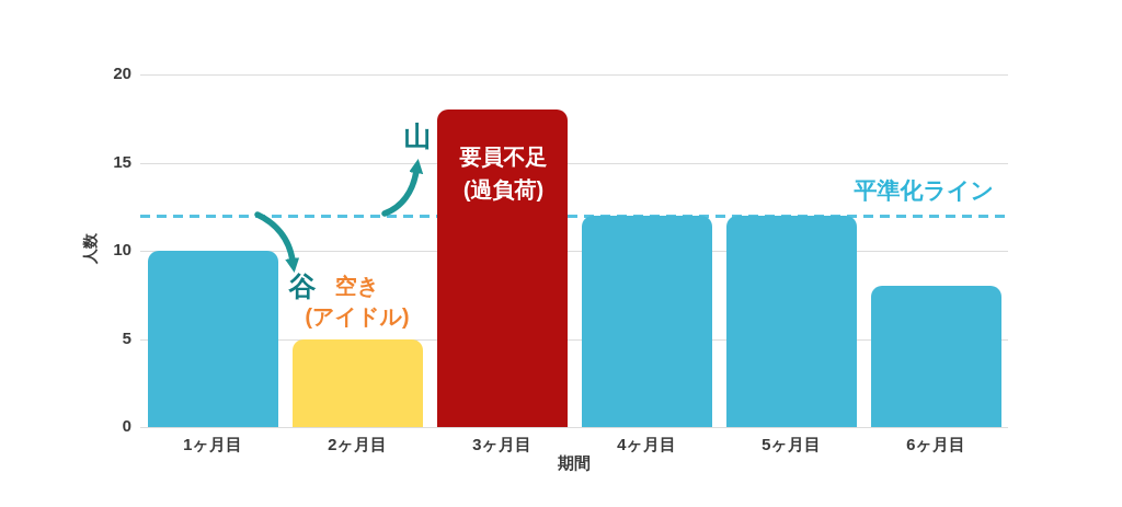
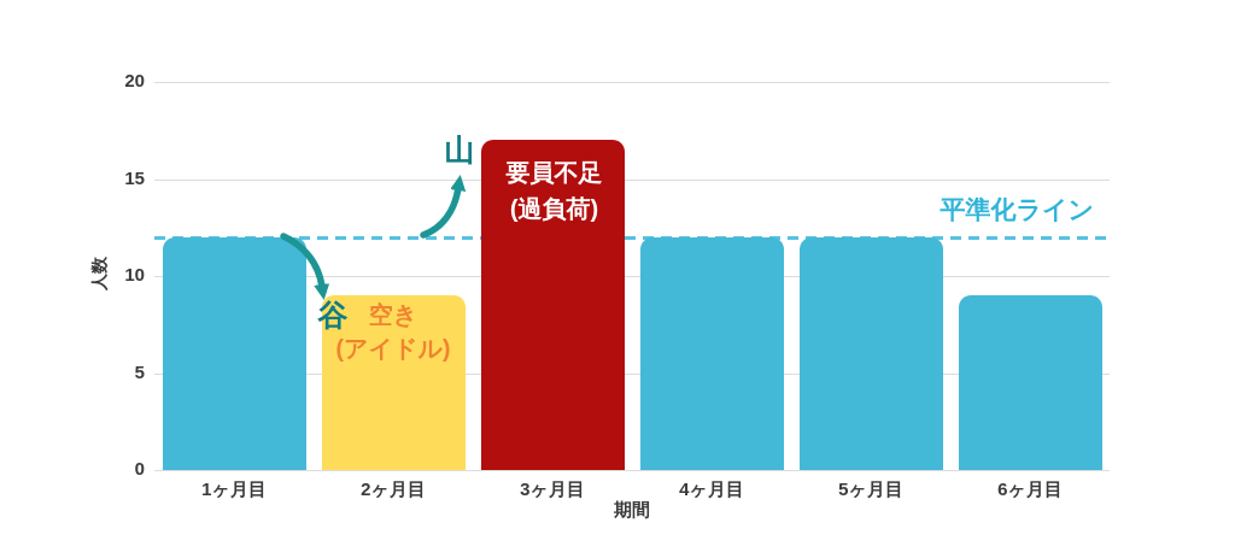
1ヶ月目: 10 -> 12
2ヶ月目: 5 -> 9
3ヶ月目: 18 -> 17
6ヶ月目: 8 -> 9
